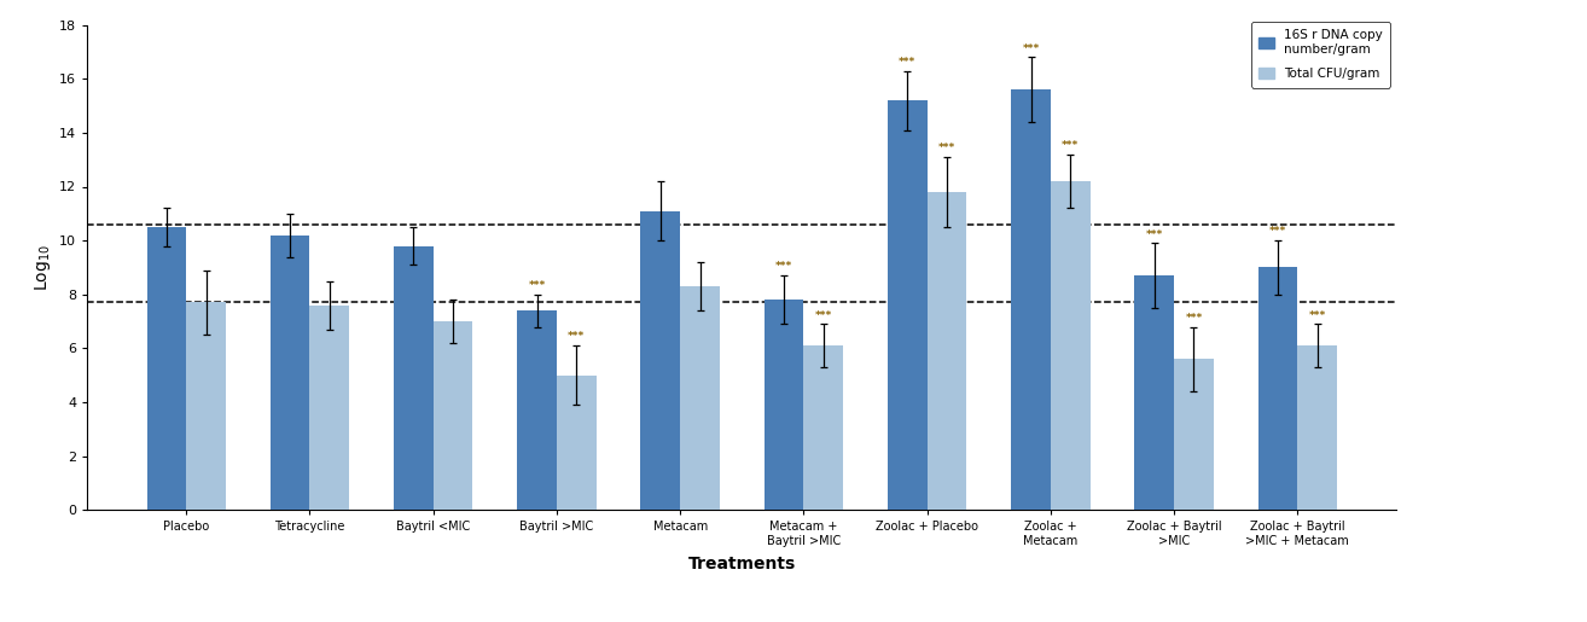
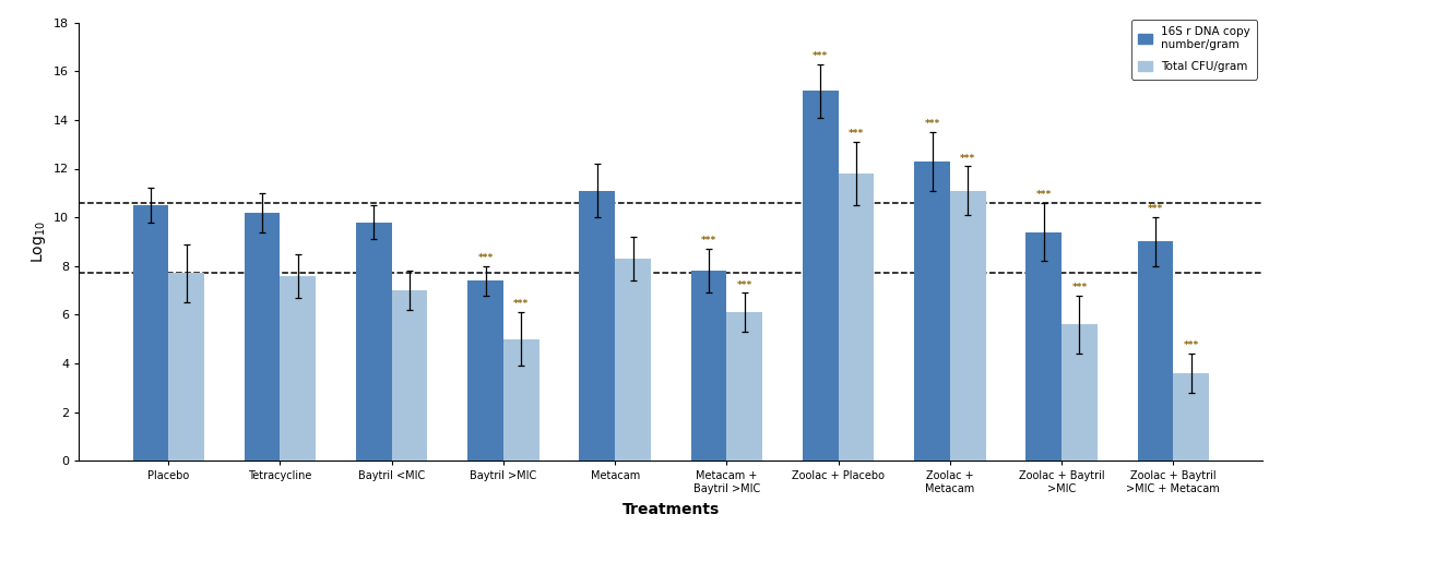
16S r DNA copy number/gram/Zoolac + Metacam: 15.6 -> 12.3
Total CFU/gram/Zoolac + Metacam: 12.2 -> 11.1
16S r DNA copy number/gram/Zoolac + Baytril >MIC: 8.7 -> 9.4
Total CFU/gram/Zoolac + Baytril >MIC + Metacam: 6.1 -> 3.6
